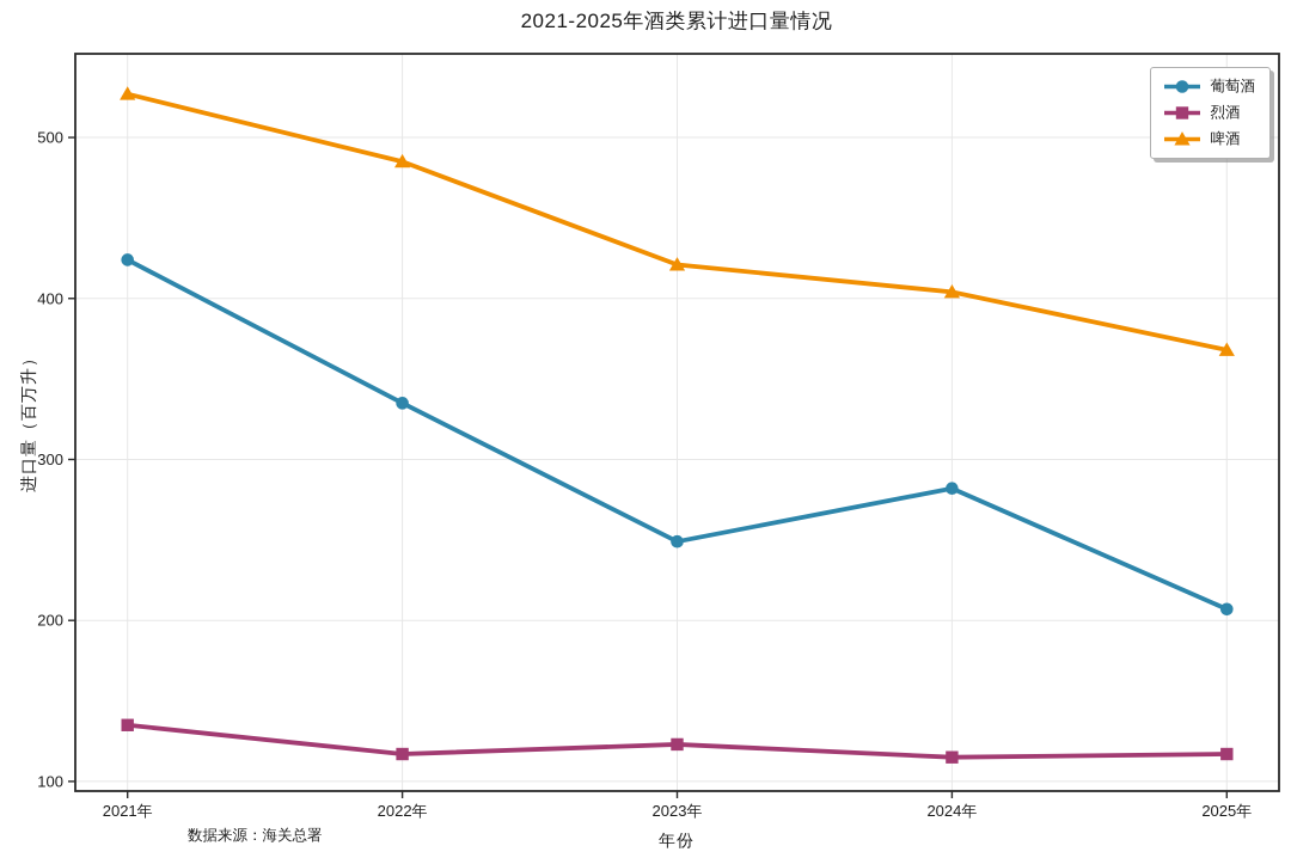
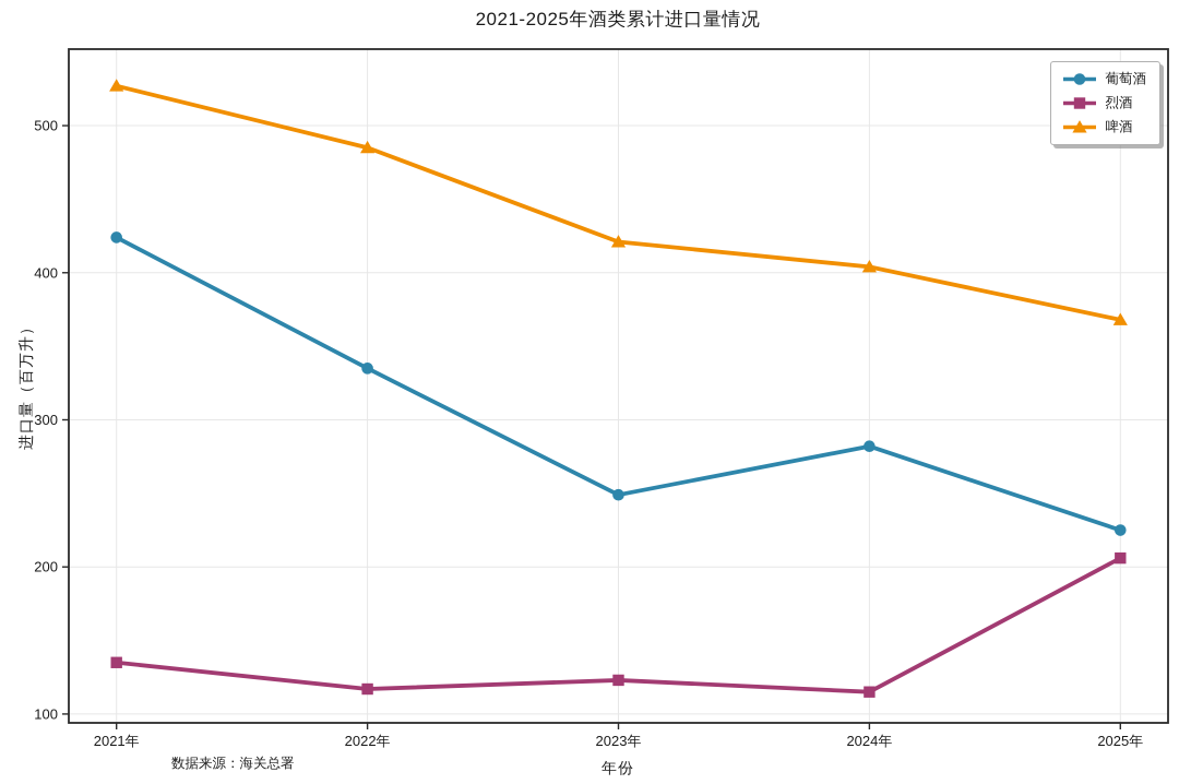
葡萄酒/2025年: 207 -> 225
烈酒/2025年: 117 -> 206
